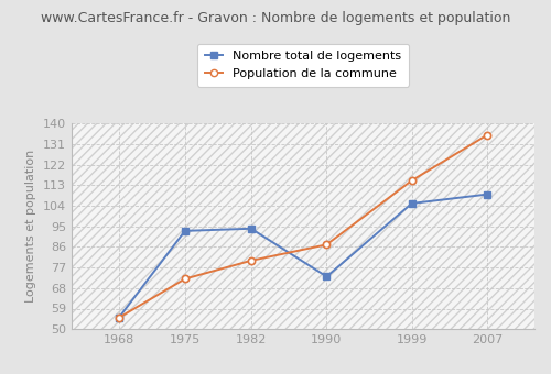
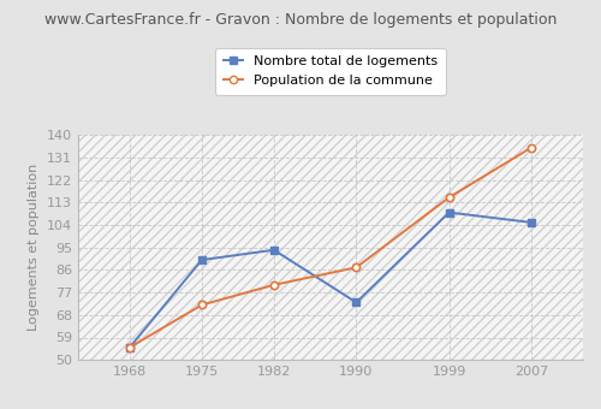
Nombre total de logements/1975: 93 -> 90
Nombre total de logements/1999: 105 -> 109
Nombre total de logements/2007: 109 -> 105
